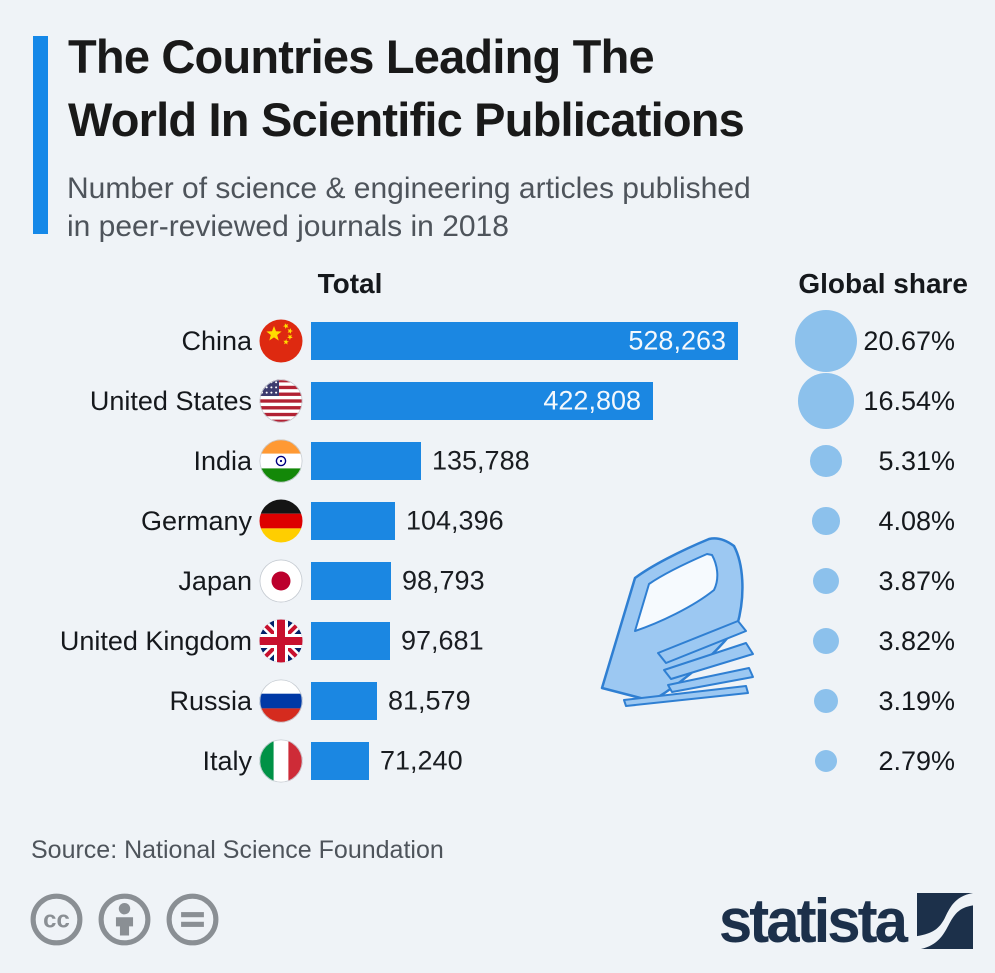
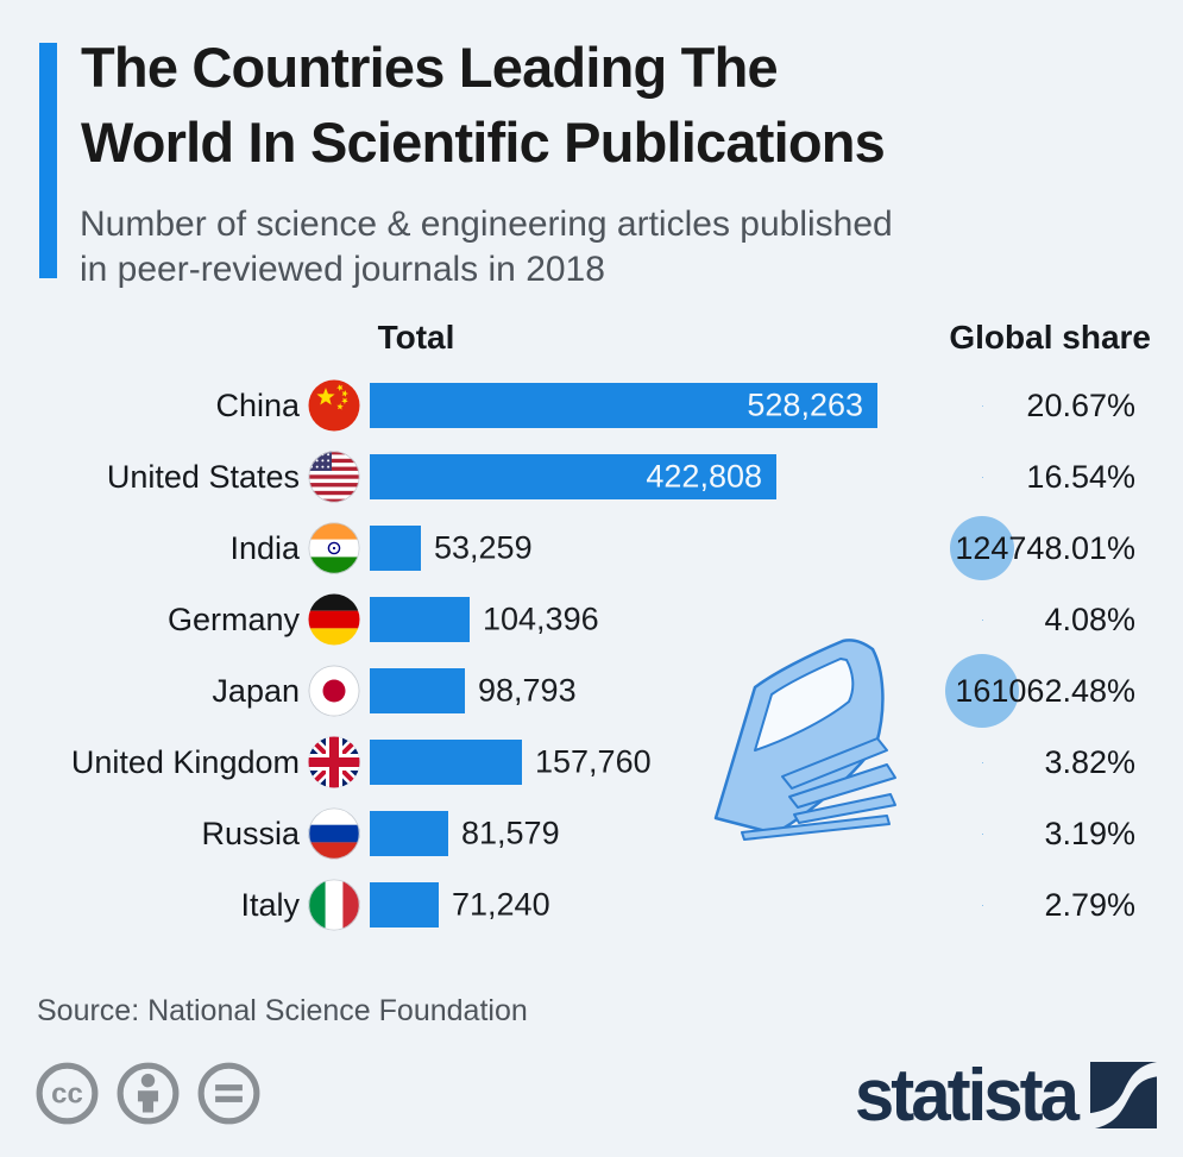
Total/India: 135,788 -> 53,259
Global share/India: 5.31% -> 124748.01%
Global share/Japan: 3.87% -> 161062.48%
Total/United Kingdom: 97,681 -> 157,760
